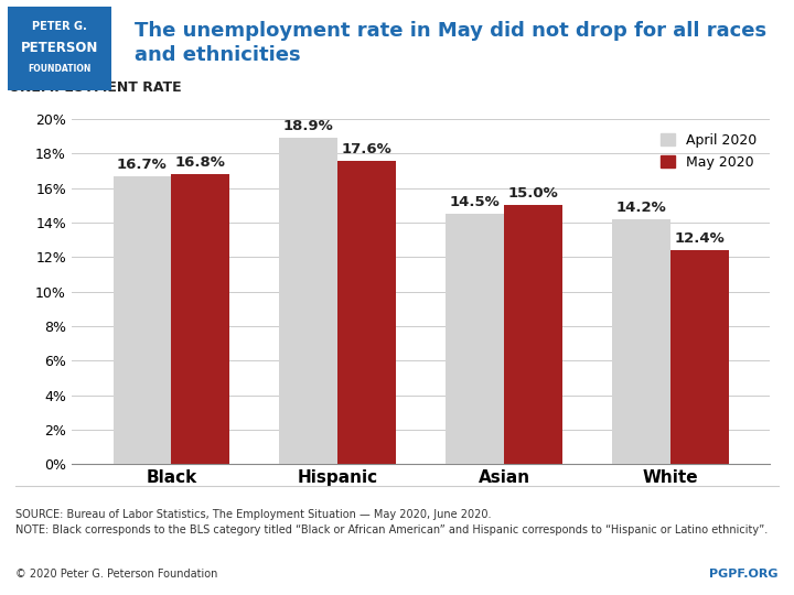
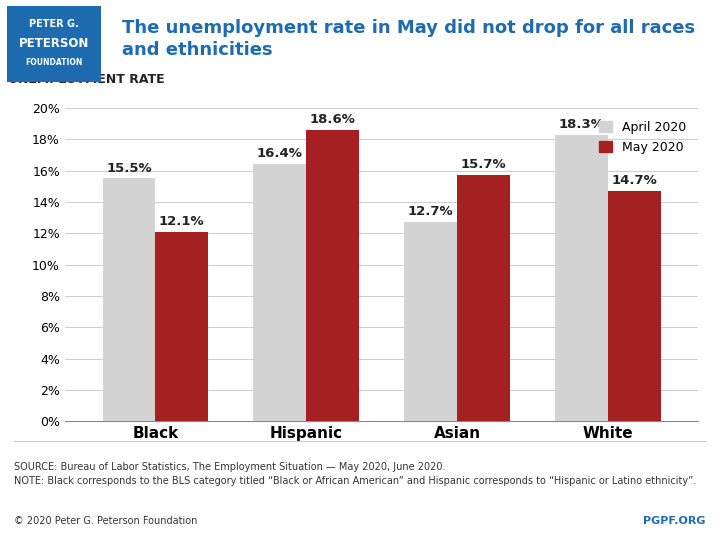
April 2020/Black: 16.7% -> 15.5%
May 2020/Black: 16.8% -> 12.1%
April 2020/Hispanic: 18.9% -> 16.4%
May 2020/Hispanic: 17.6% -> 18.6%
April 2020/Asian: 14.5% -> 12.7%
May 2020/Asian: 15.0% -> 15.7%
April 2020/White: 14.2% -> 18.3%
May 2020/White: 12.4% -> 14.7%
